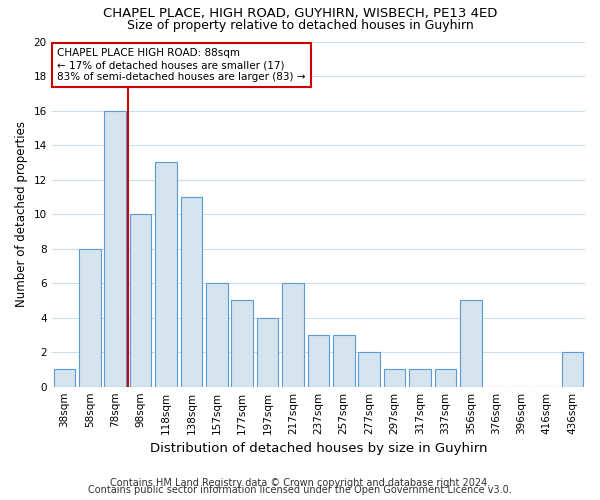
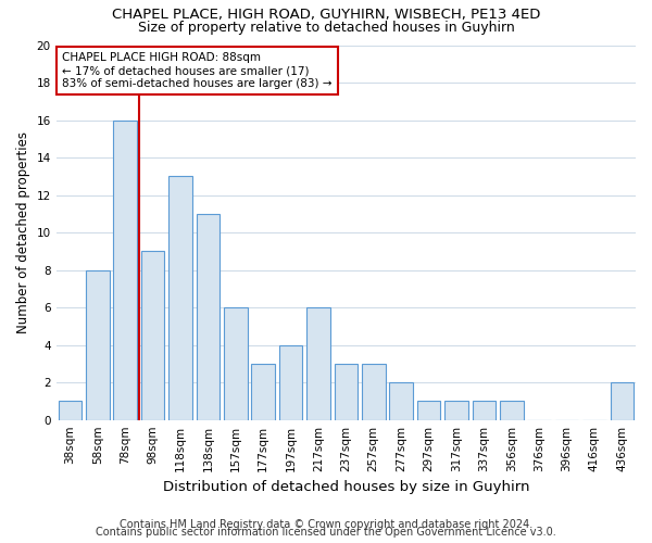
98sqm: 10 -> 9
177sqm: 5 -> 3
356sqm: 5 -> 1
